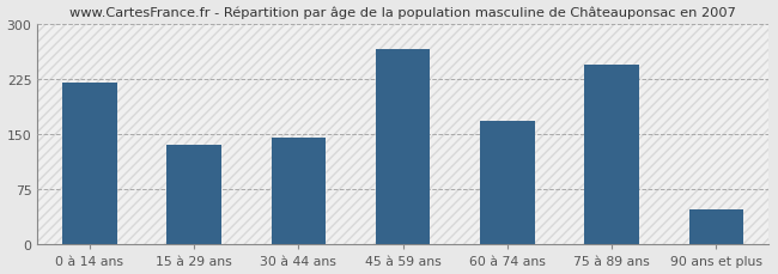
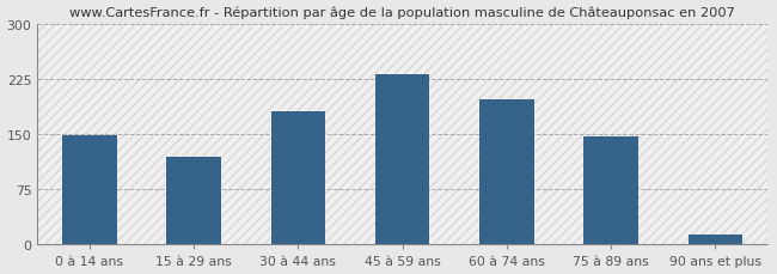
0 à 14 ans: 220 -> 148
15 à 29 ans: 136 -> 120
30 à 44 ans: 146 -> 182
45 à 59 ans: 266 -> 232
60 à 74 ans: 168 -> 197
75 à 89 ans: 244 -> 147
90 ans et plus: 48 -> 14
